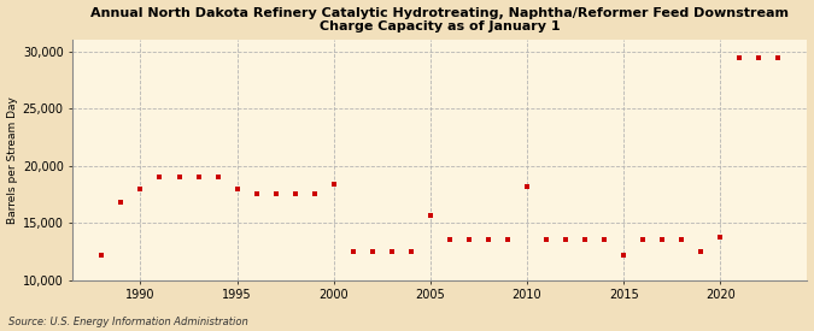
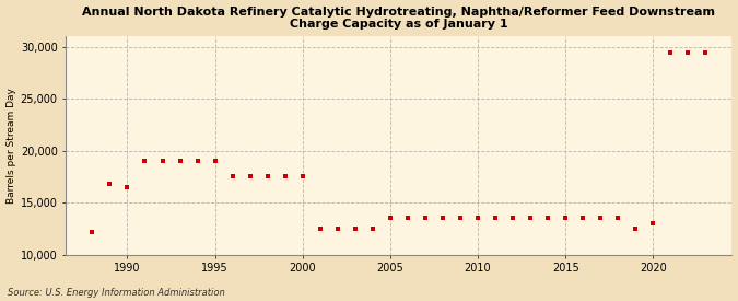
1990: 18,000 -> 16,500
1995: 18,000 -> 19,000
2000: 18,400 -> 17,500
2005: 15,600 -> 13,500
2010: 18,200 -> 13,500
2015: 12,200 -> 13,500
2020: 13,800 -> 13,000
